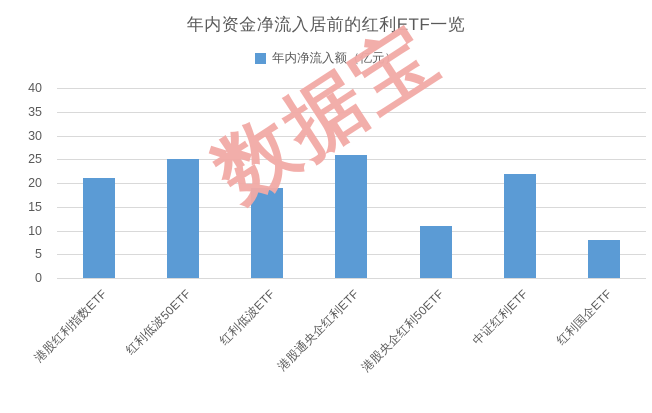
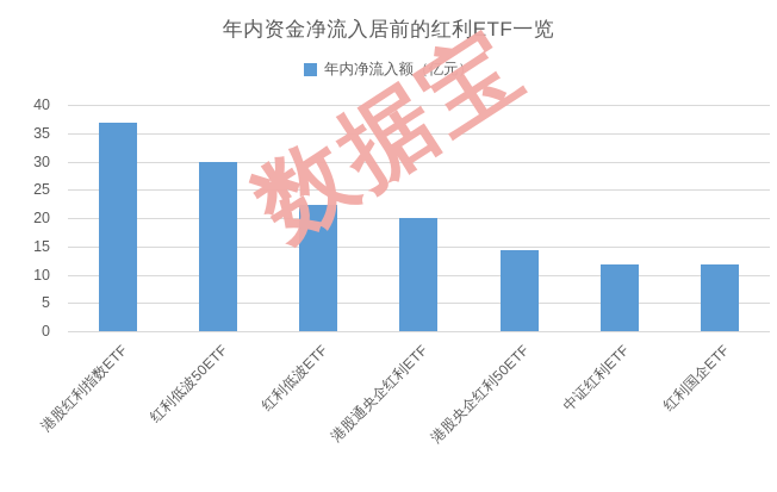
港股红利指数ETF: 21 -> 37
红利低波50ETF: 25 -> 30
红利低波ETF: 19 -> 22
港股通央企红利ETF: 26 -> 20
港股央企红利50ETF: 11 -> 14
中证红利ETF: 22 -> 12
红利国企ETF: 8 -> 12
